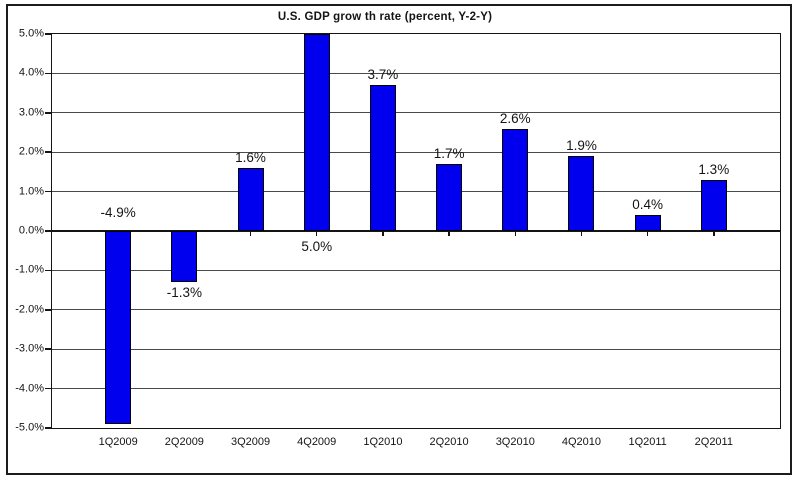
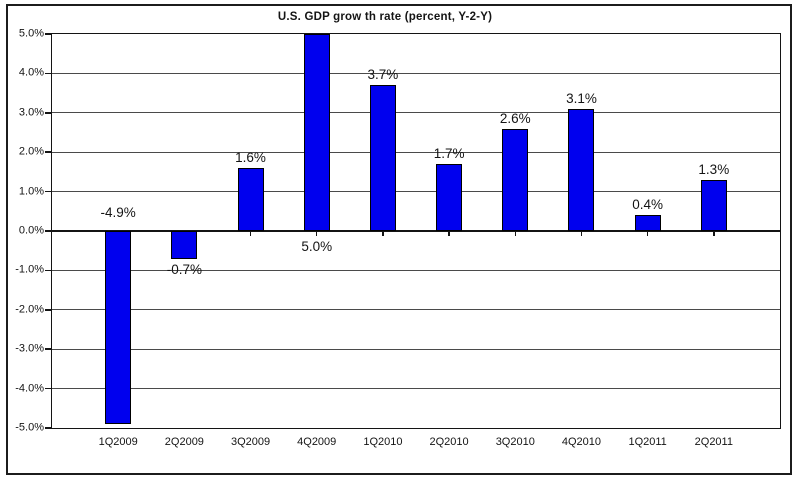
2Q2009: -1.3% -> -0.7%
4Q2010: 1.9% -> 3.1%
